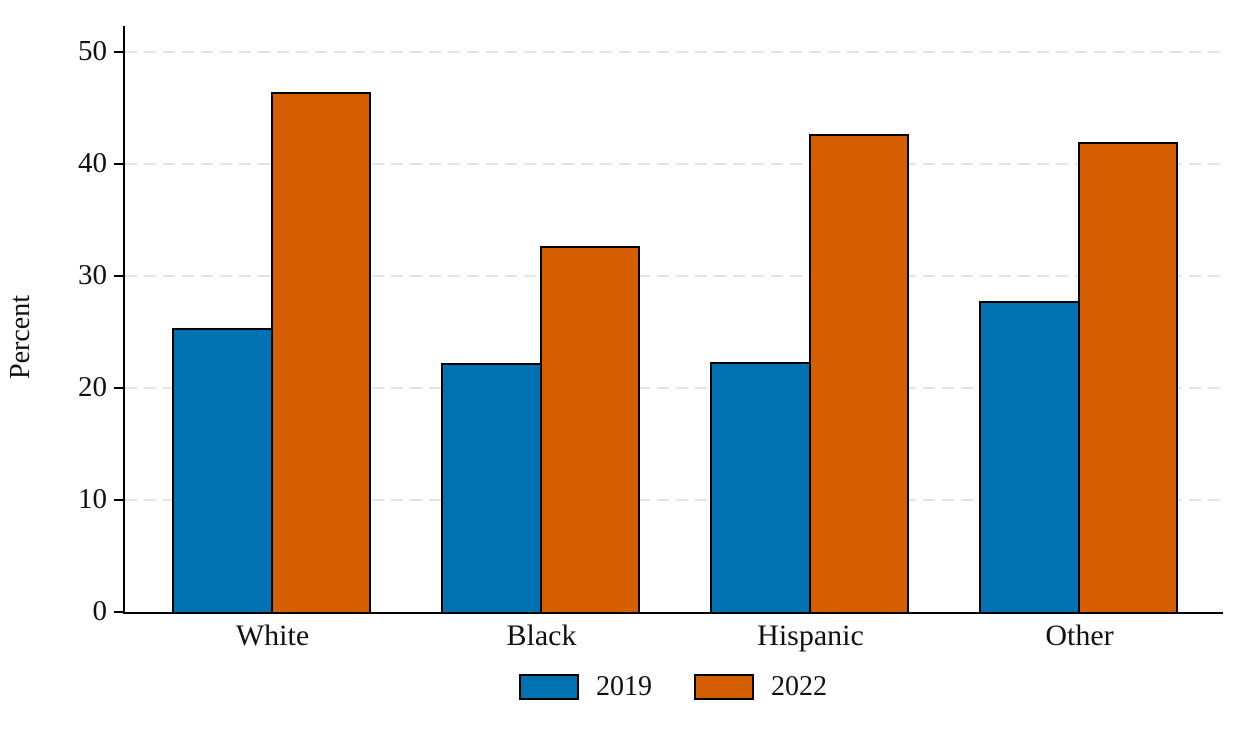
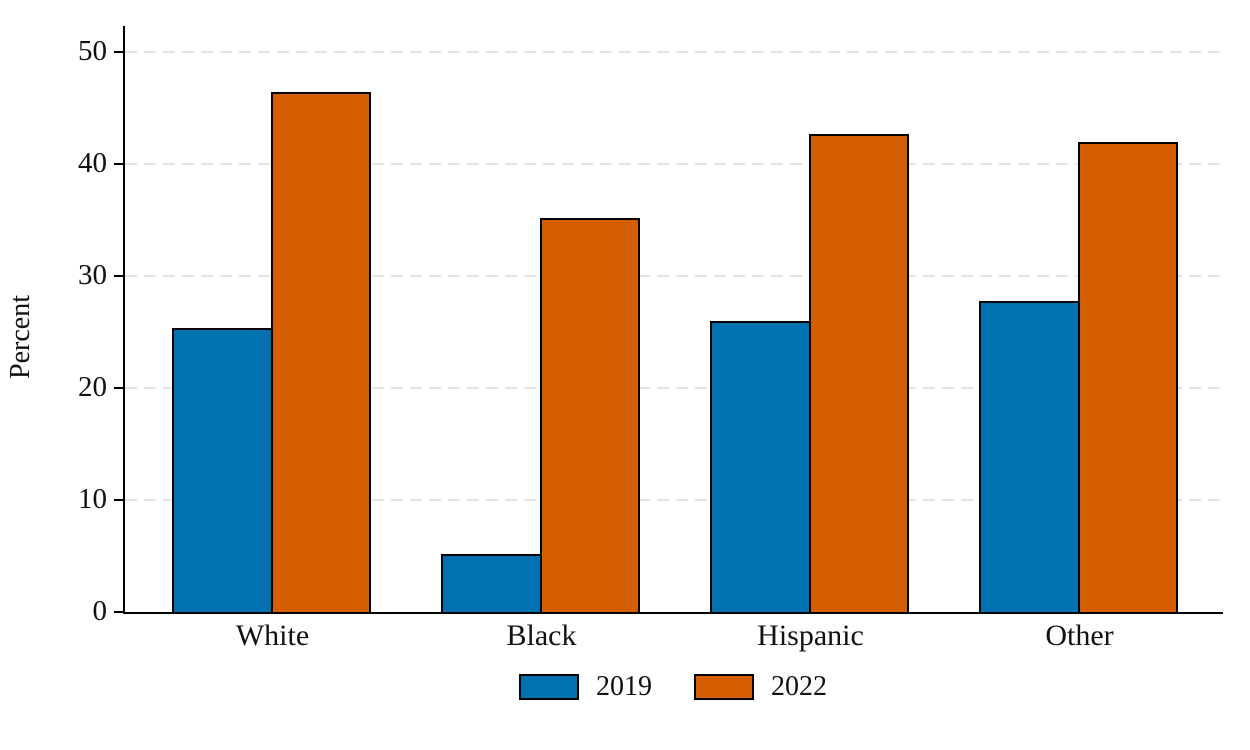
2019/Black: 22.2 -> 5.2
2022/Black: 32.7 -> 35.2
2019/Hispanic: 22.3 -> 26.0
